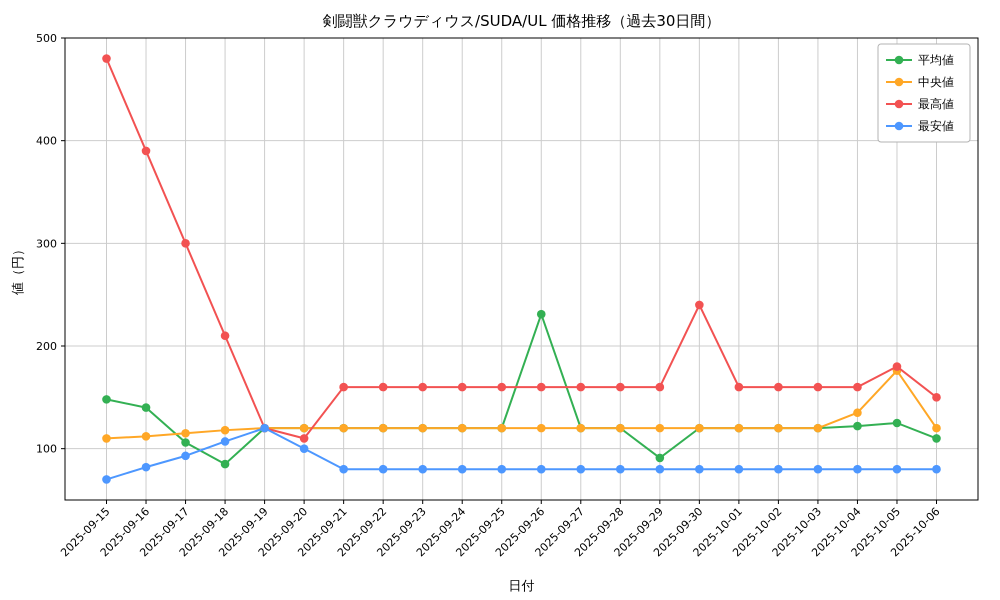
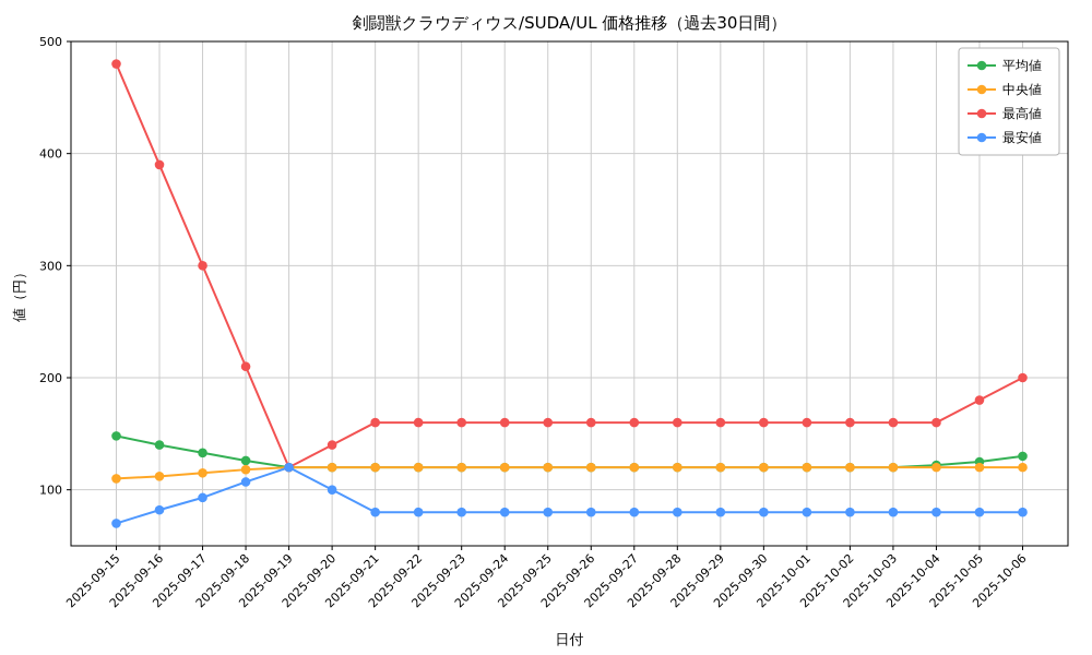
平均値/2025-09-17: 106 -> 133
平均値/2025-09-18: 85 -> 126
最高値/2025-09-20: 110 -> 140
平均値/2025-09-26: 231 -> 120
平均値/2025-09-29: 91 -> 120
最高値/2025-09-30: 240 -> 160
中央値/2025-10-04: 135 -> 120
中央値/2025-10-05: 176 -> 120
平均値/2025-10-06: 110 -> 130
最高値/2025-10-06: 150 -> 200
